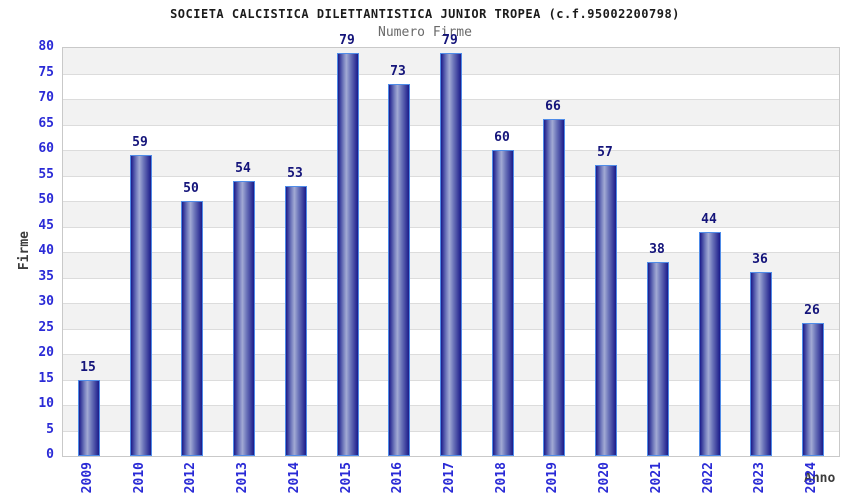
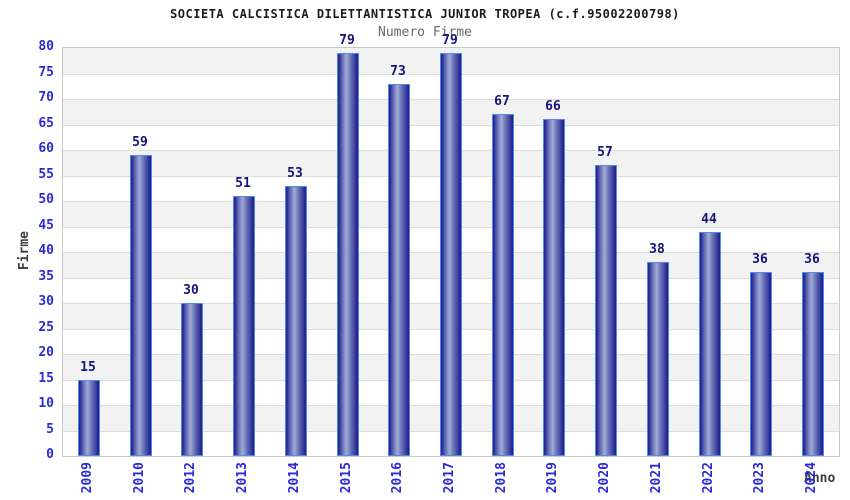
2012: 50 -> 30
2013: 54 -> 51
2018: 60 -> 67
2024: 26 -> 36
